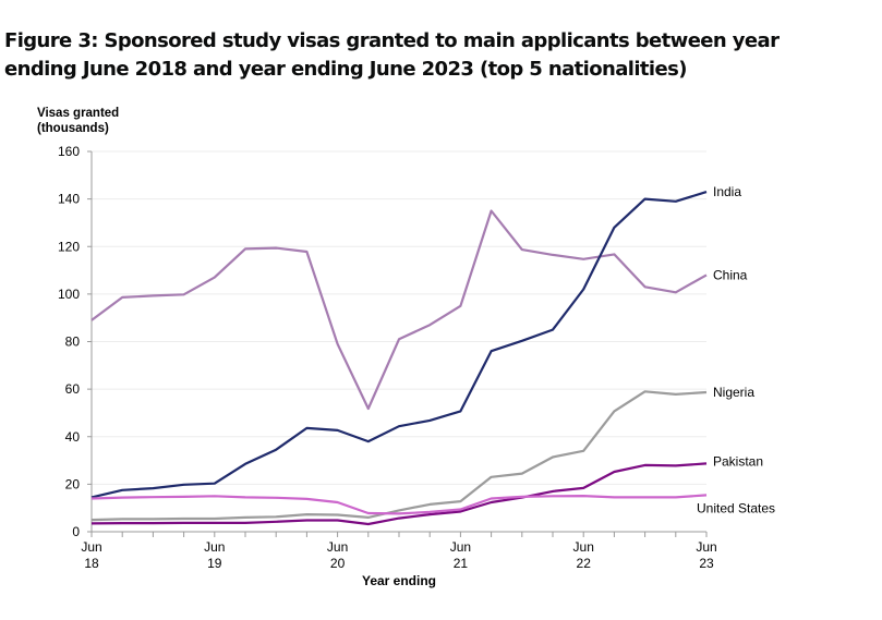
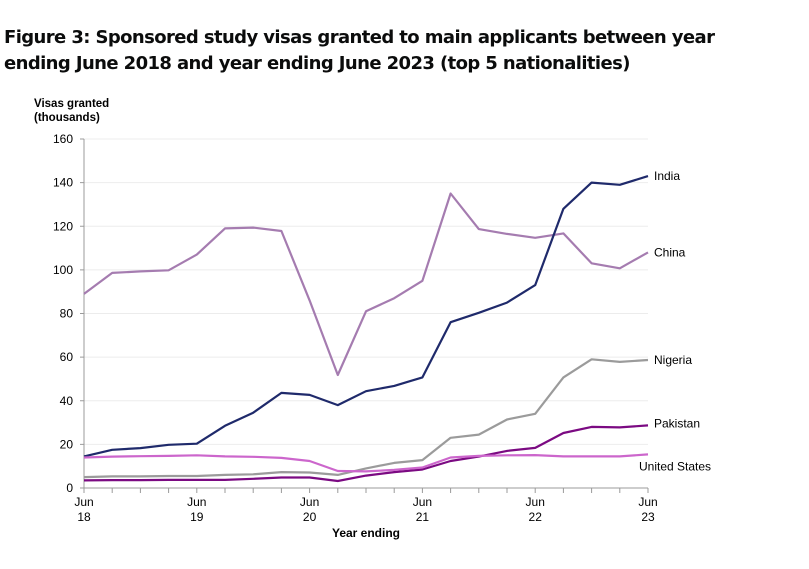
China/Jun 20: 79 -> 86
India/Jun 22: 102 -> 93
